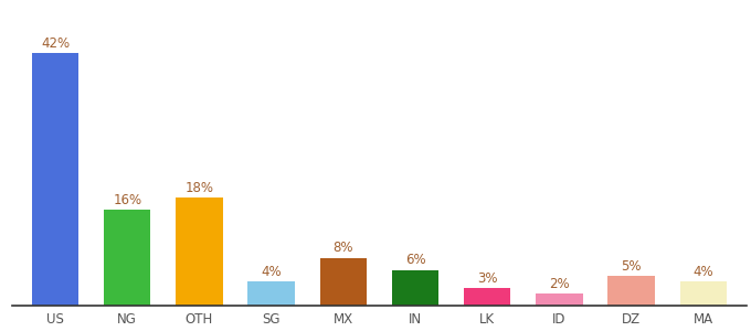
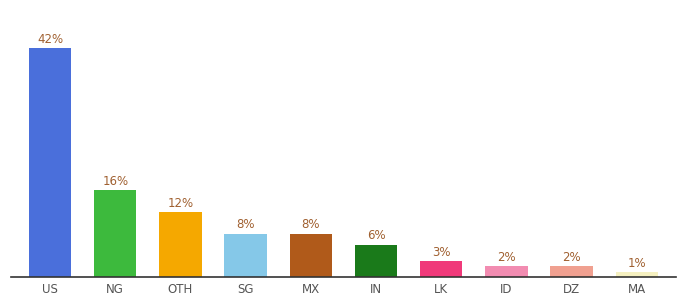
OTH: 18% -> 12%
SG: 4% -> 8%
DZ: 5% -> 2%
MA: 4% -> 1%
